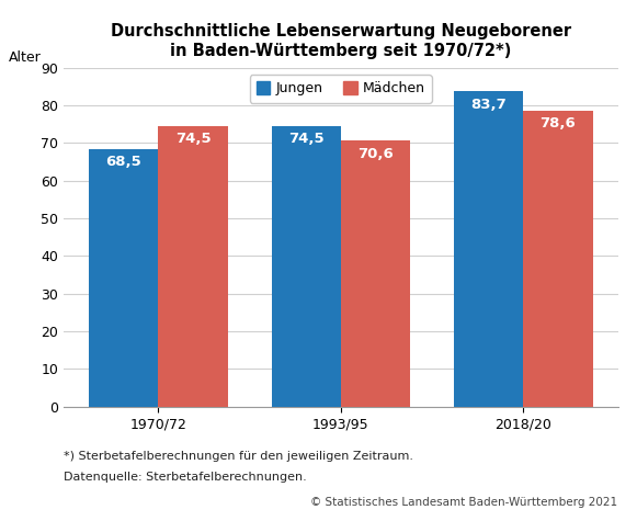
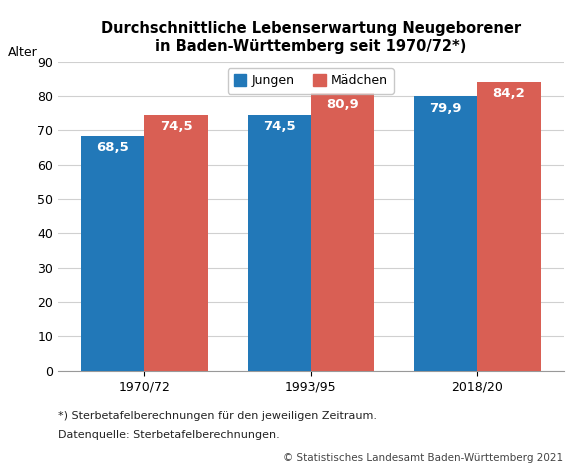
Mädchen/1993/95: 70,6 -> 80,9
Jungen/2018/20: 83,7 -> 79,9
Mädchen/2018/20: 78,6 -> 84,2
